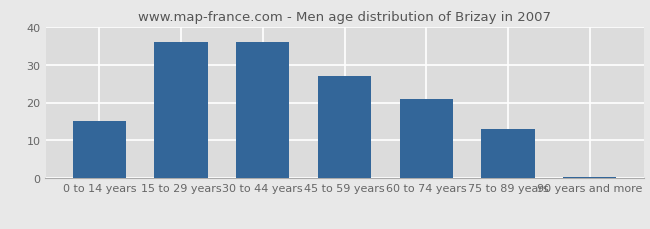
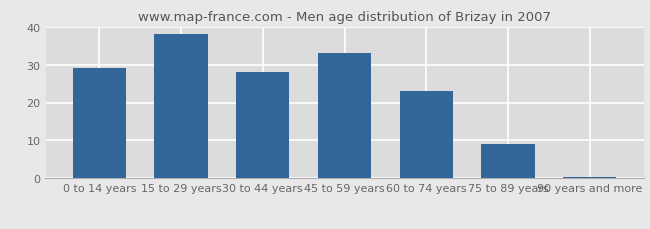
0 to 14 years: 15.0 -> 29.0
15 to 29 years: 36.0 -> 38.0
30 to 44 years: 36.0 -> 28.0
45 to 59 years: 27.0 -> 33.0
60 to 74 years: 21.0 -> 23.0
75 to 89 years: 13.0 -> 9.0
